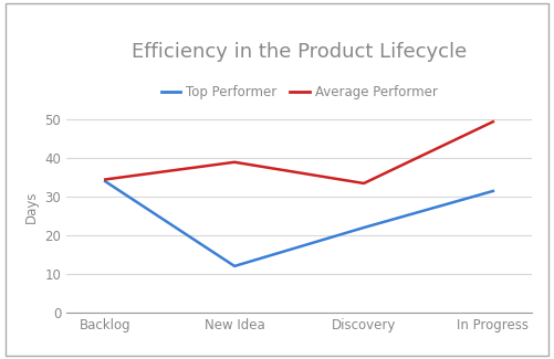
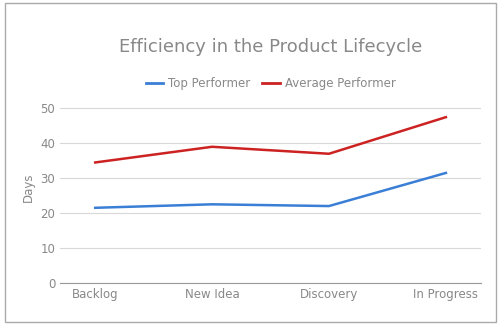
Top Performer/Backlog: 34.0 -> 21.5
Top Performer/New Idea: 12.0 -> 22.5
Average Performer/Discovery: 33.5 -> 37.0
Average Performer/In Progress: 49.5 -> 47.5
